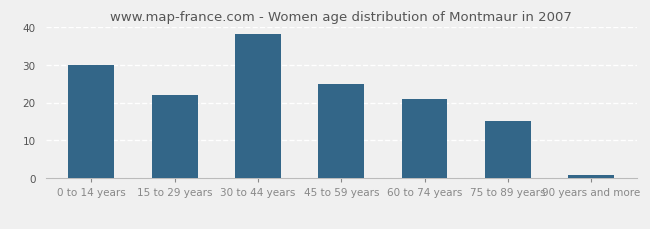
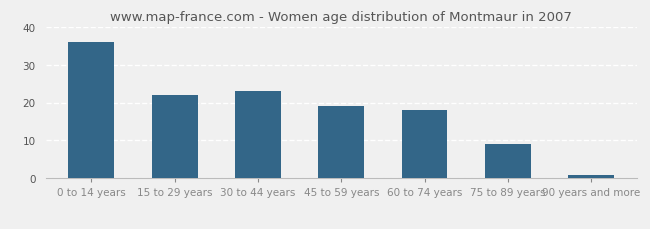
0 to 14 years: 30 -> 36
30 to 44 years: 38 -> 23
45 to 59 years: 25 -> 19
60 to 74 years: 21 -> 18
75 to 89 years: 15 -> 9
